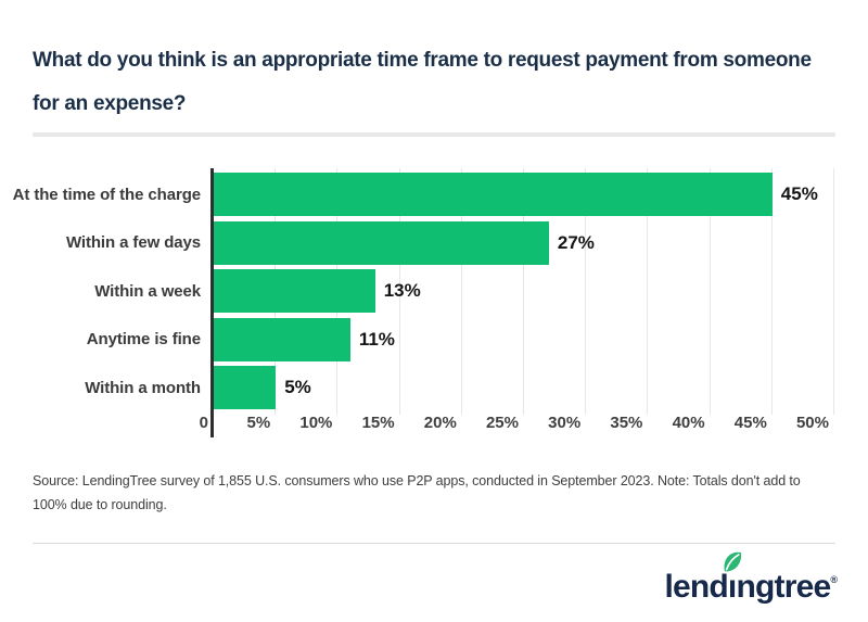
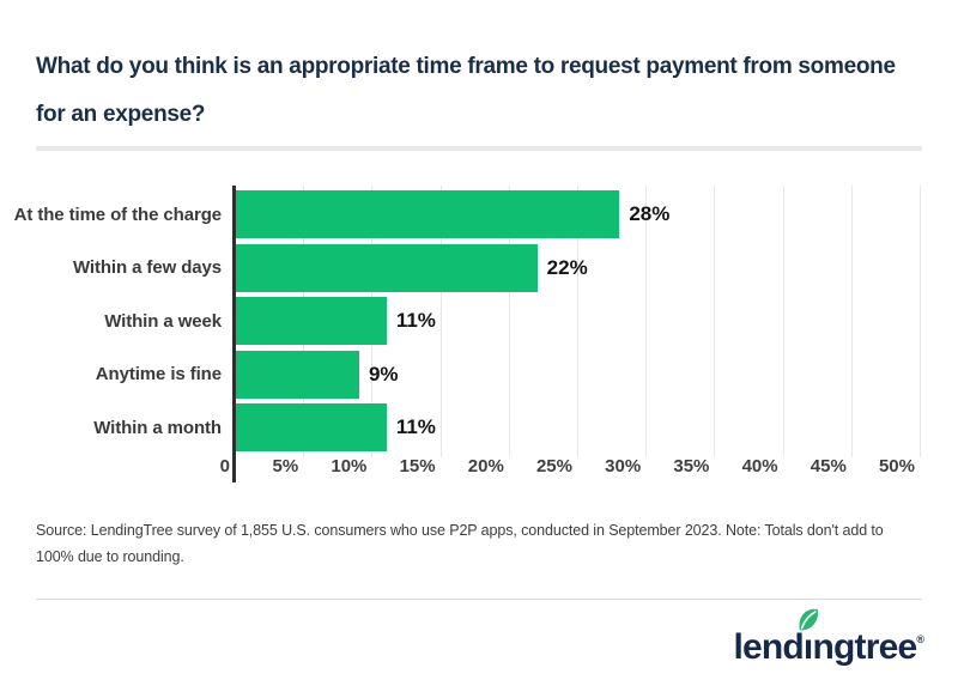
At the time of the charge: 45% -> 28%
Within a few days: 27% -> 22%
Within a week: 13% -> 11%
Anytime is fine: 11% -> 9%
Within a month: 5% -> 11%
